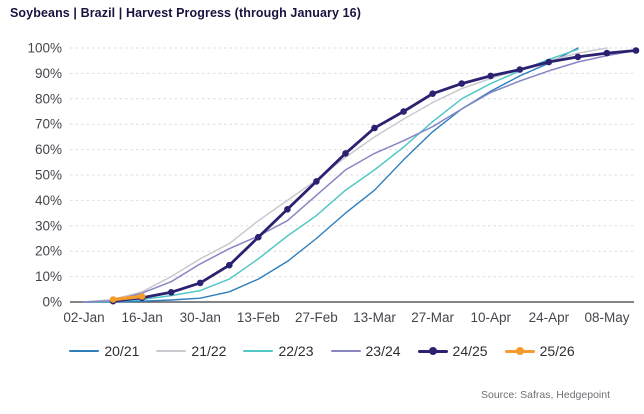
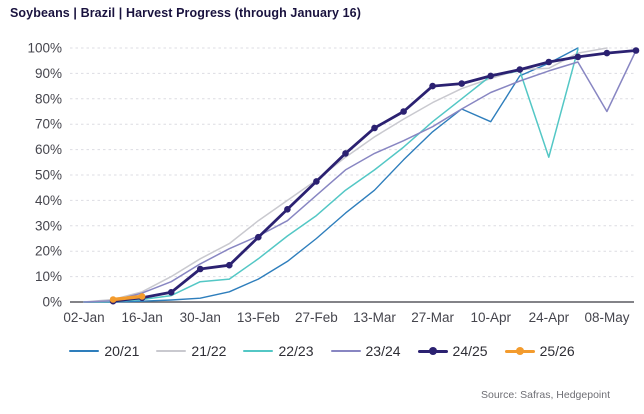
22/23/30-Jan: 4% -> 8%
24/25/30-Jan: 8% -> 13%
24/25/27-Mar: 82% -> 85%
20/21/10-Apr: 83% -> 71%
22/23/10-Apr: 86% -> 89%
21/22/24-Apr: 95% -> 92%
22/23/24-Apr: 96% -> 57%
23/24/08-May: 97% -> 75%
